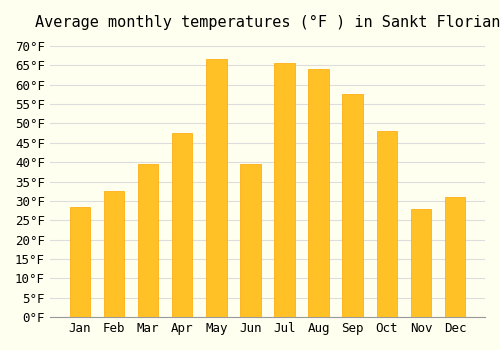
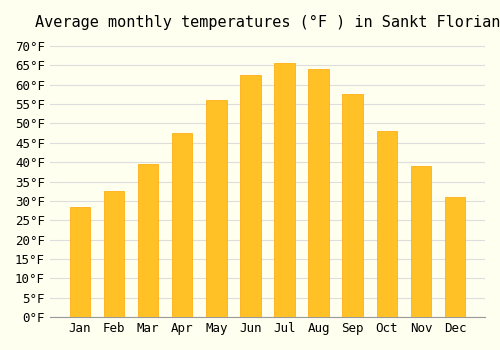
May: 66.5°F -> 56.0°F
Jun: 39.5°F -> 62.5°F
Nov: 28.0°F -> 39.0°F
